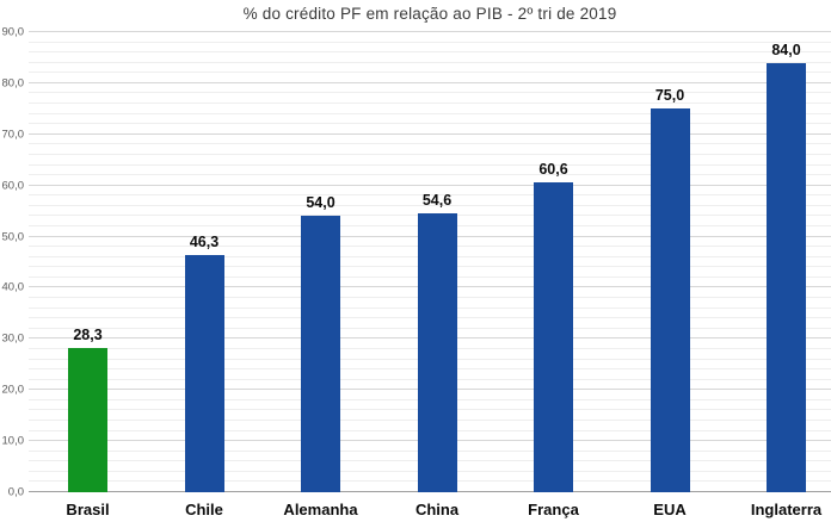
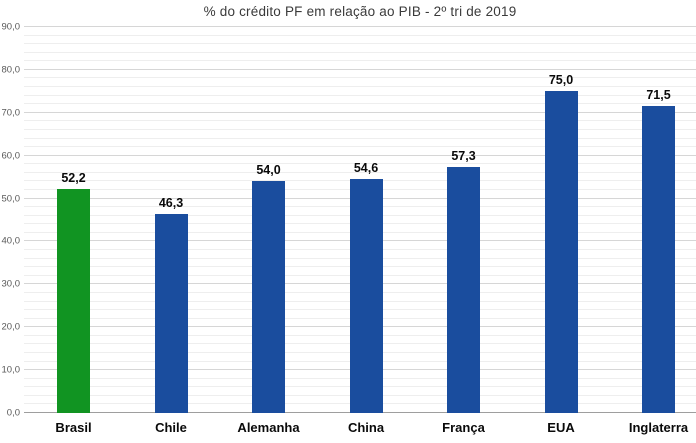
Brasil: 28,3 -> 52,2
França: 60,6 -> 57,3
Inglaterra: 84,0 -> 71,5
